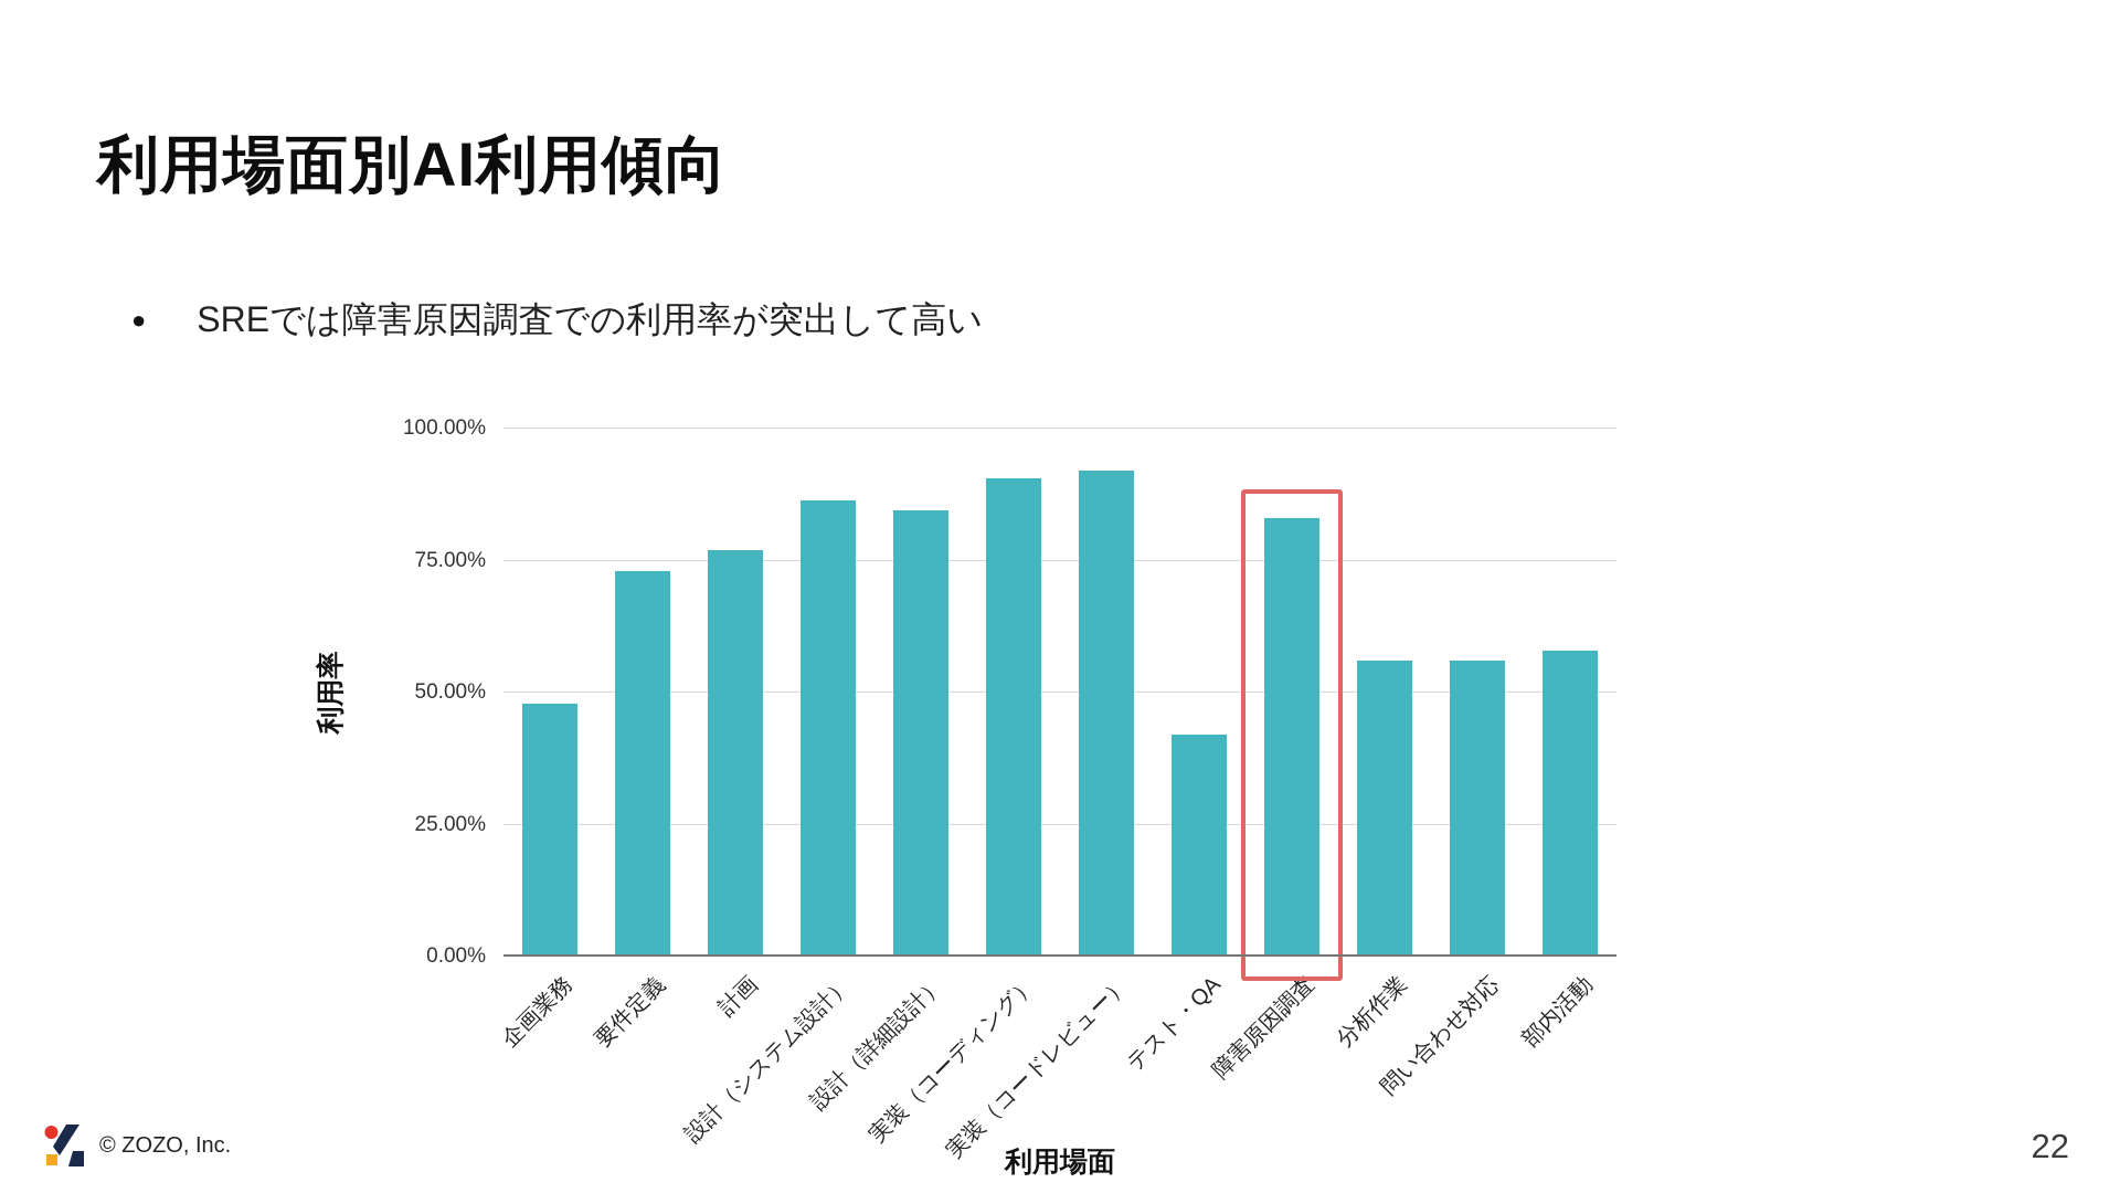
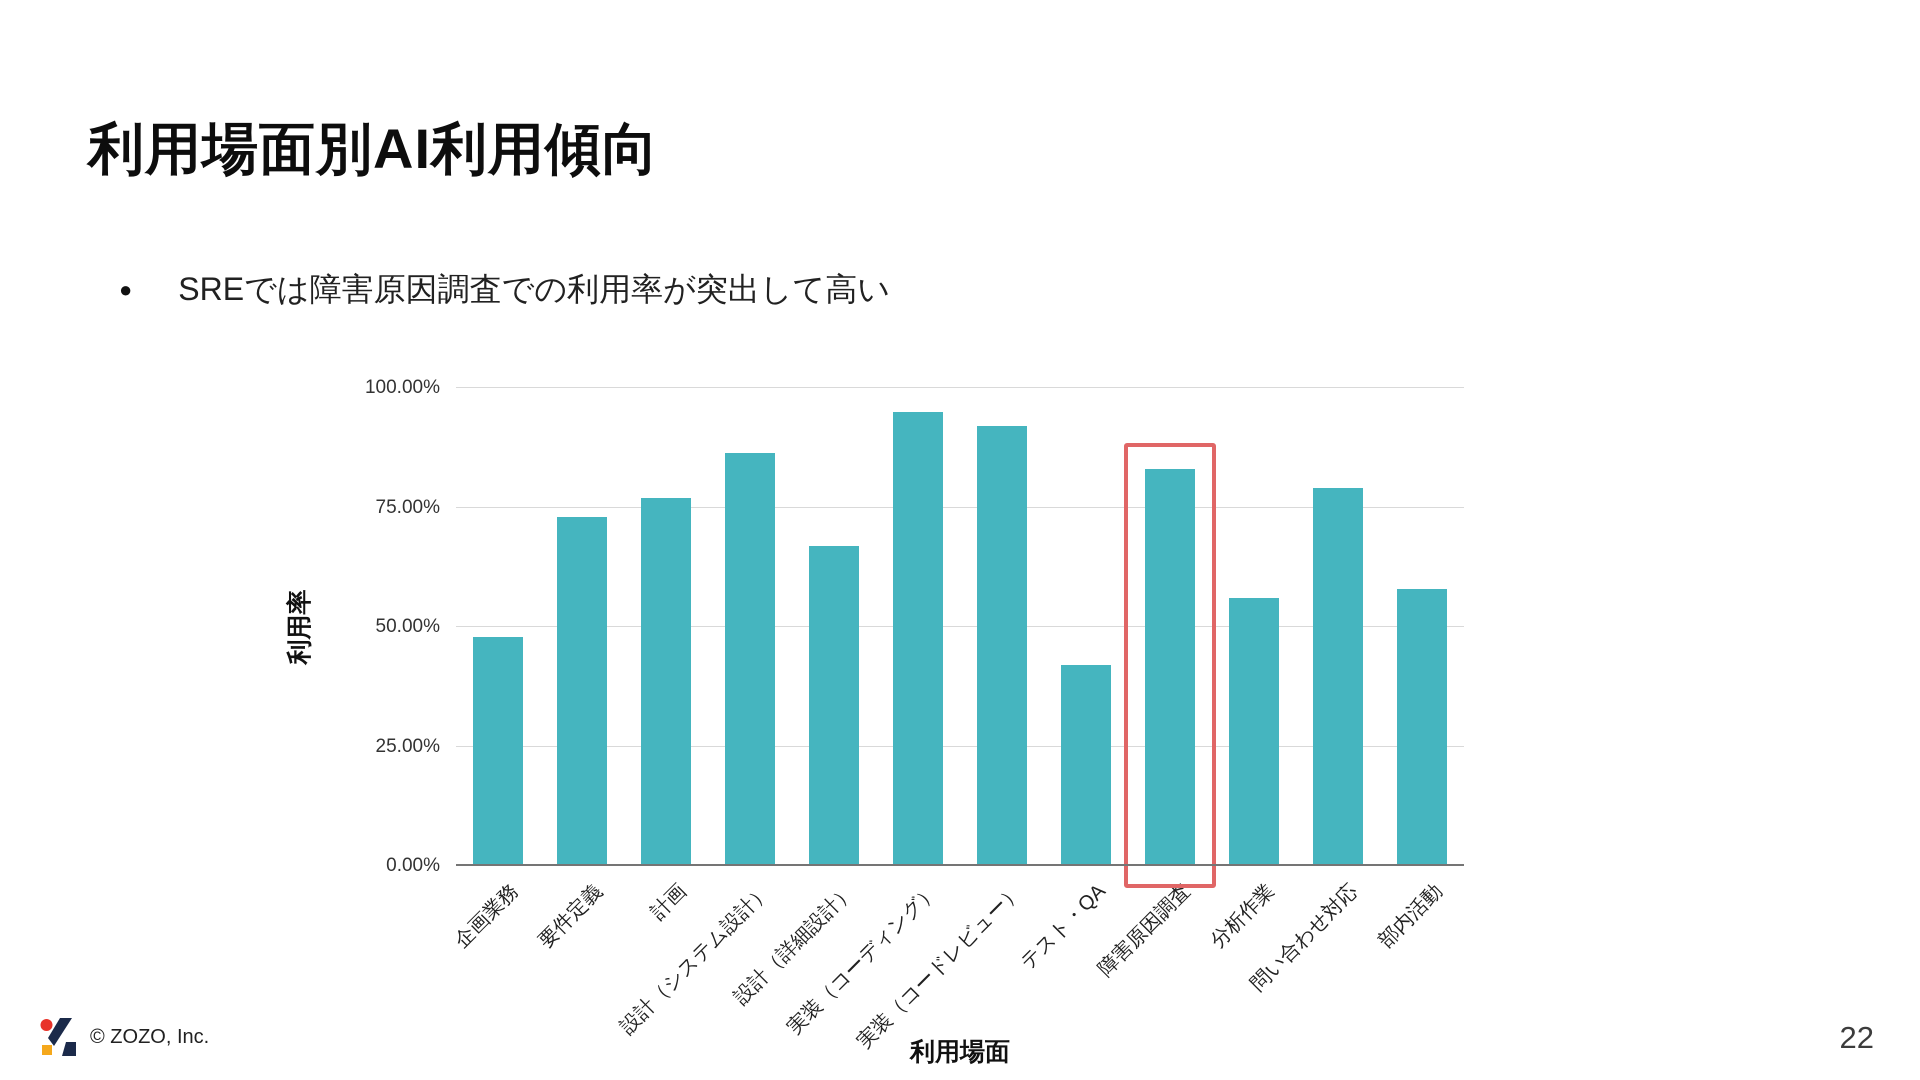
設計（詳細設計）: 84% -> 67%
実装（コーディング）: 90% -> 95%
問い合わせ対応: 56% -> 79%
